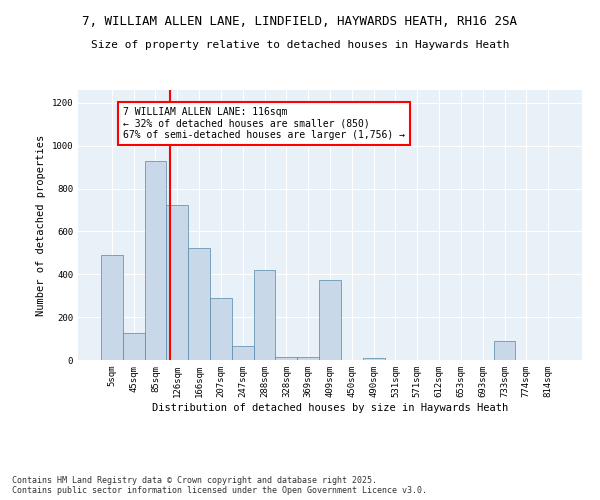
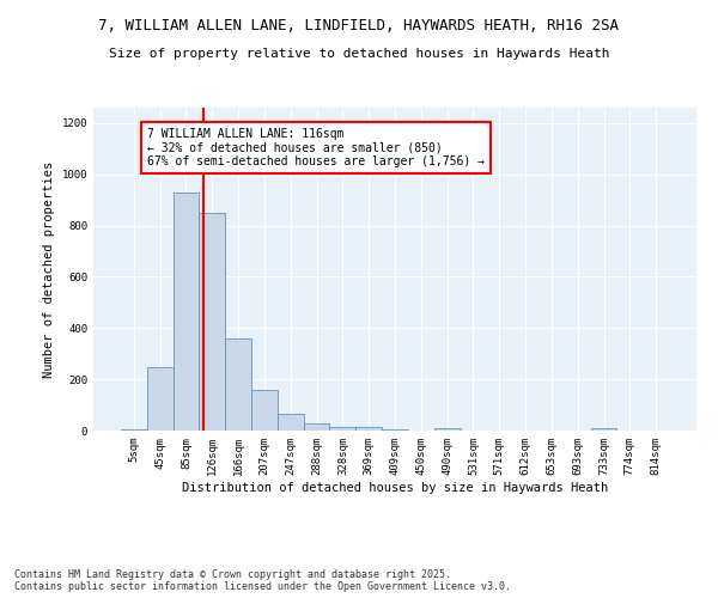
5sqm: 490 -> 5
45sqm: 125 -> 248
126sqm: 725 -> 848
166sqm: 525 -> 358
207sqm: 290 -> 158
288sqm: 420 -> 30
409sqm: 375 -> 5
733sqm: 90 -> 8
